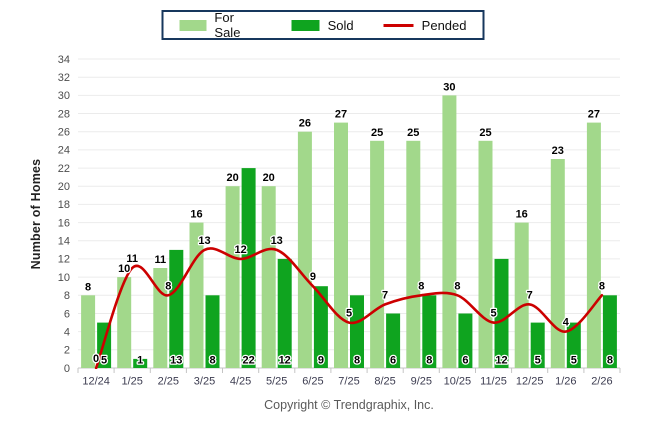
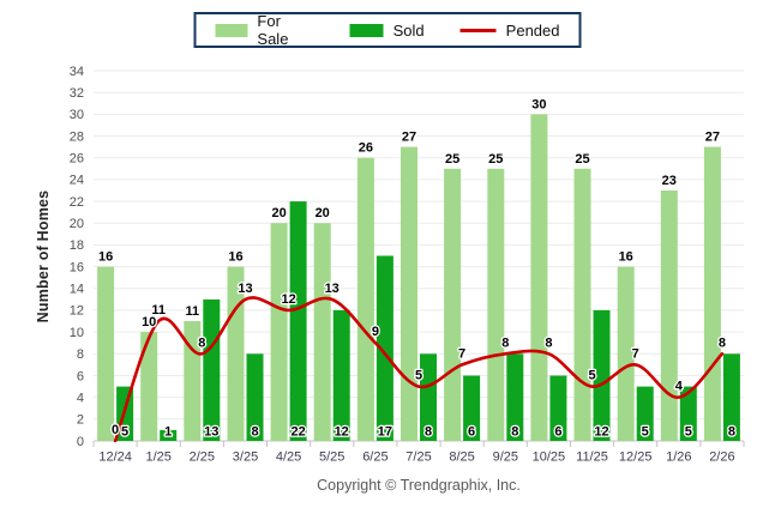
For Sale/12/24: 8 -> 16
Sold/6/25: 9 -> 17
